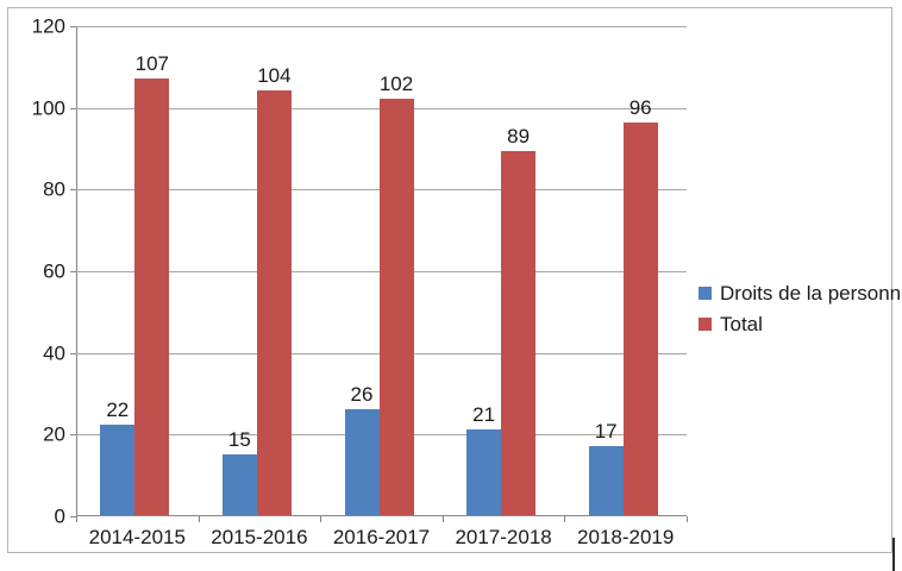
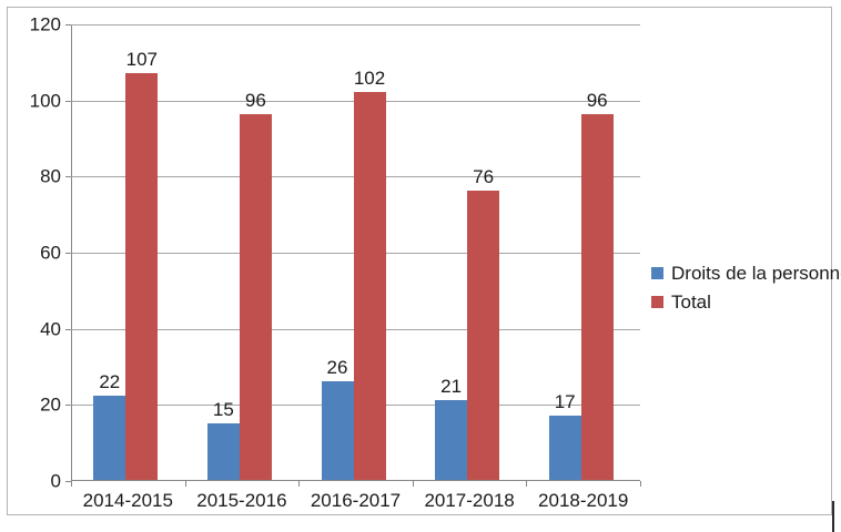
Total/2015-2016: 104 -> 96
Total/2017-2018: 89 -> 76
